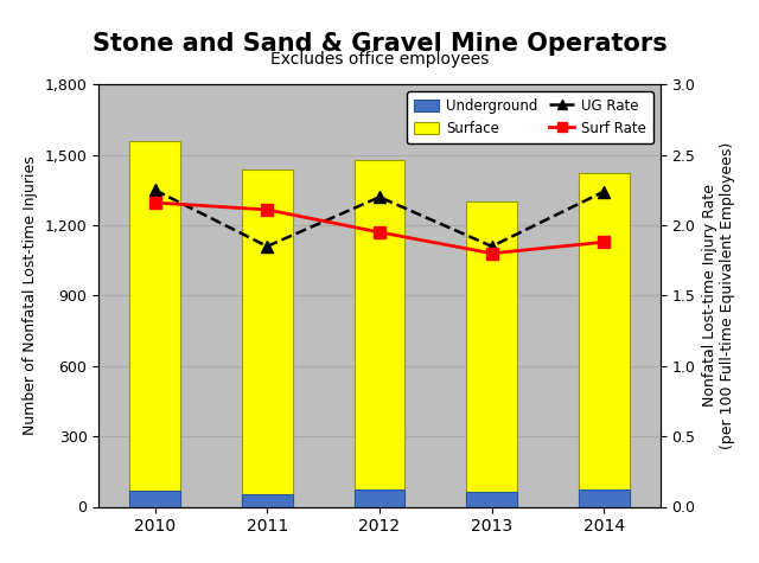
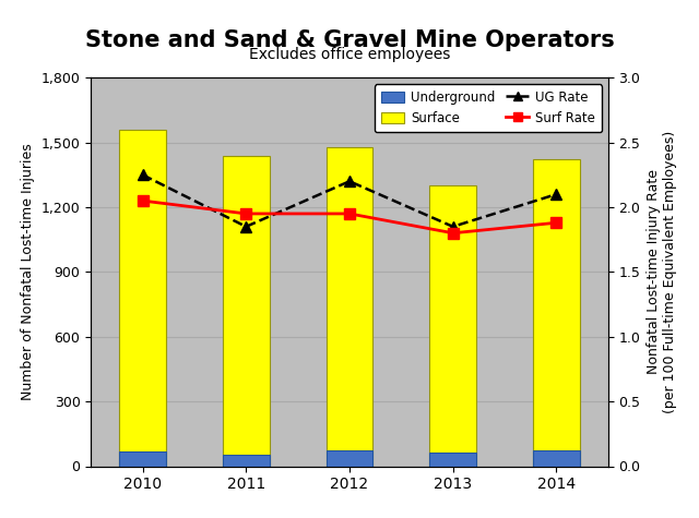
Surf Rate/2010: 2.16 -> 2.05
Surf Rate/2011: 2.11 -> 1.95
UG Rate/2014: 2.24 -> 2.10
